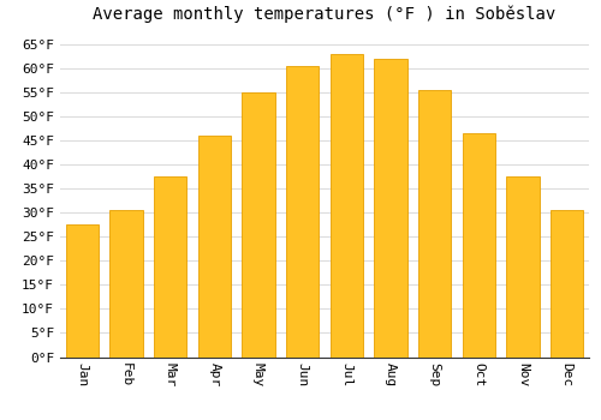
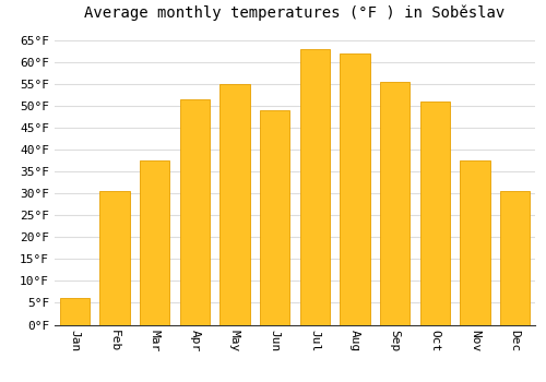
Jan: 27.5°F -> 6.0°F
Apr: 46.0°F -> 51.5°F
Jun: 60.5°F -> 49.0°F
Oct: 46.5°F -> 51.0°F
